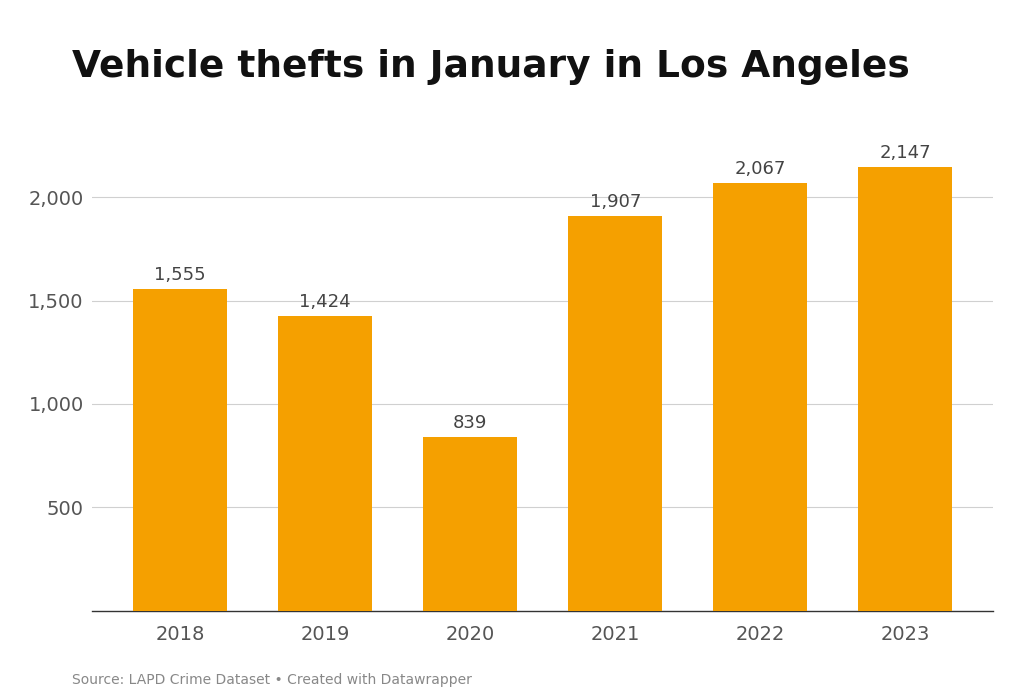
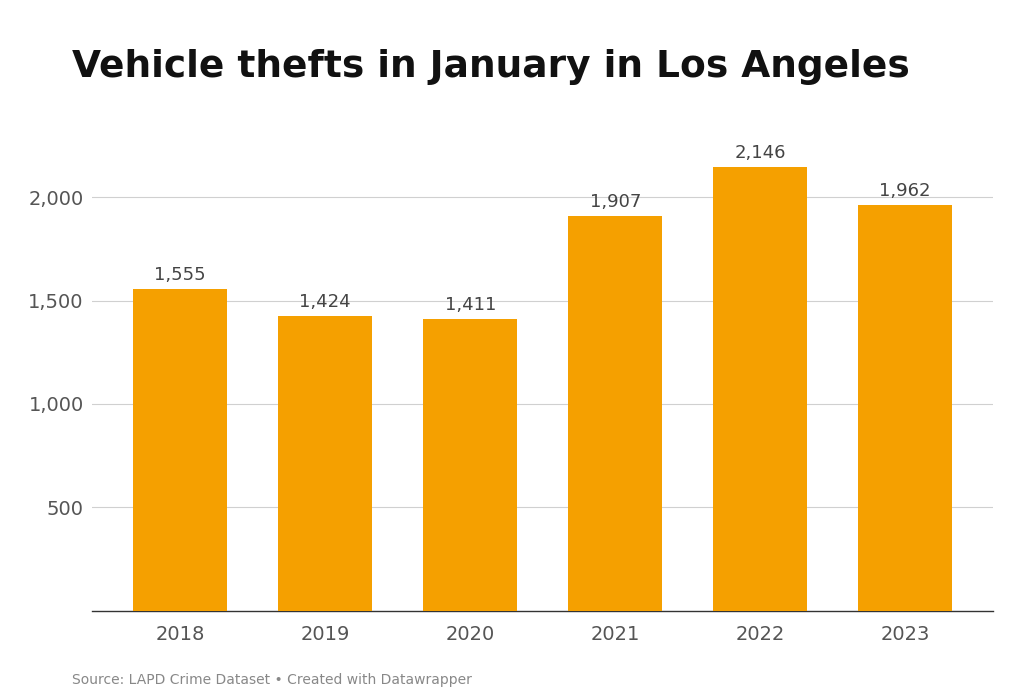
2020: 839 -> 1,411
2022: 2,067 -> 2,146
2023: 2,147 -> 1,962
